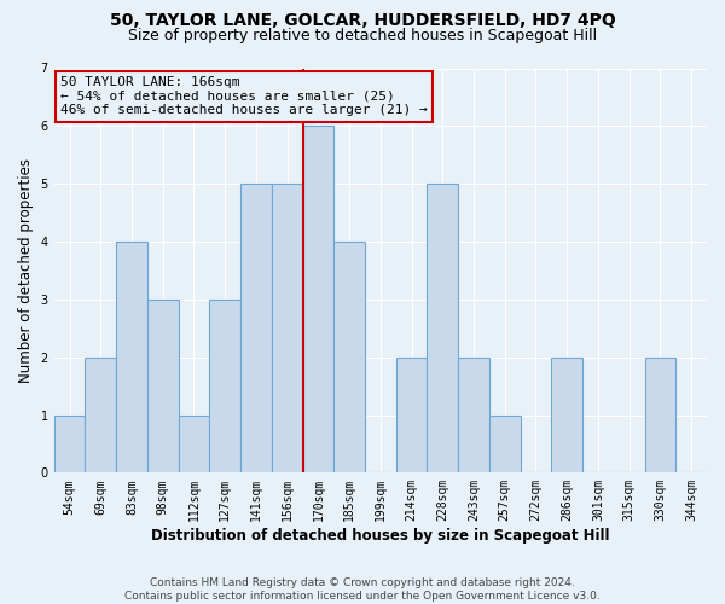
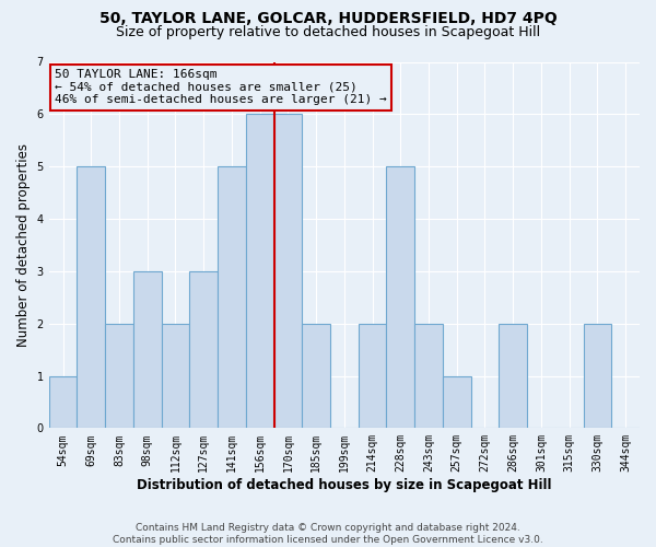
69sqm: 2 -> 5
83sqm: 4 -> 2
112sqm: 1 -> 2
156sqm: 5 -> 6
185sqm: 4 -> 2
